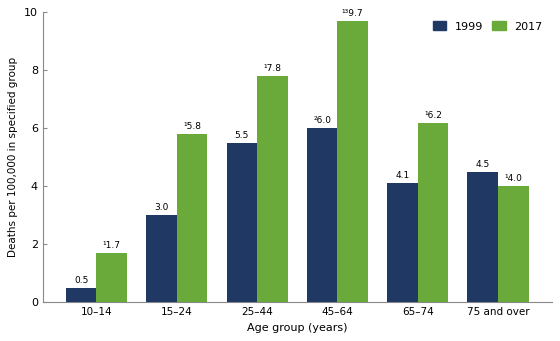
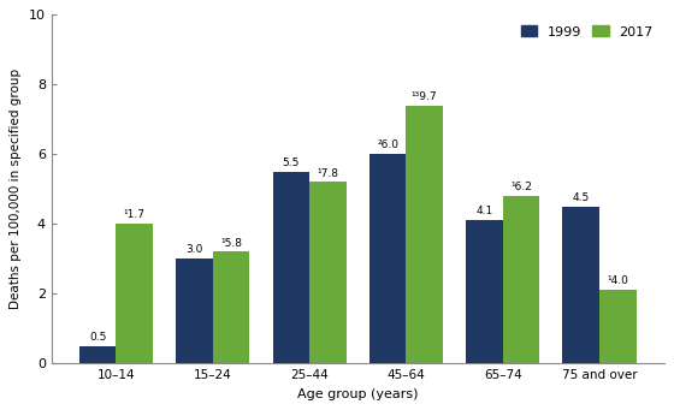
2017/10–14: 1.7 -> 4.0
2017/15–24: 5.8 -> 3.2
2017/25–44: 7.8 -> 5.2
2017/45–64: 9.7 -> 7.4
2017/65–74: 6.2 -> 4.8
2017/75 and over: 4.0 -> 2.1
